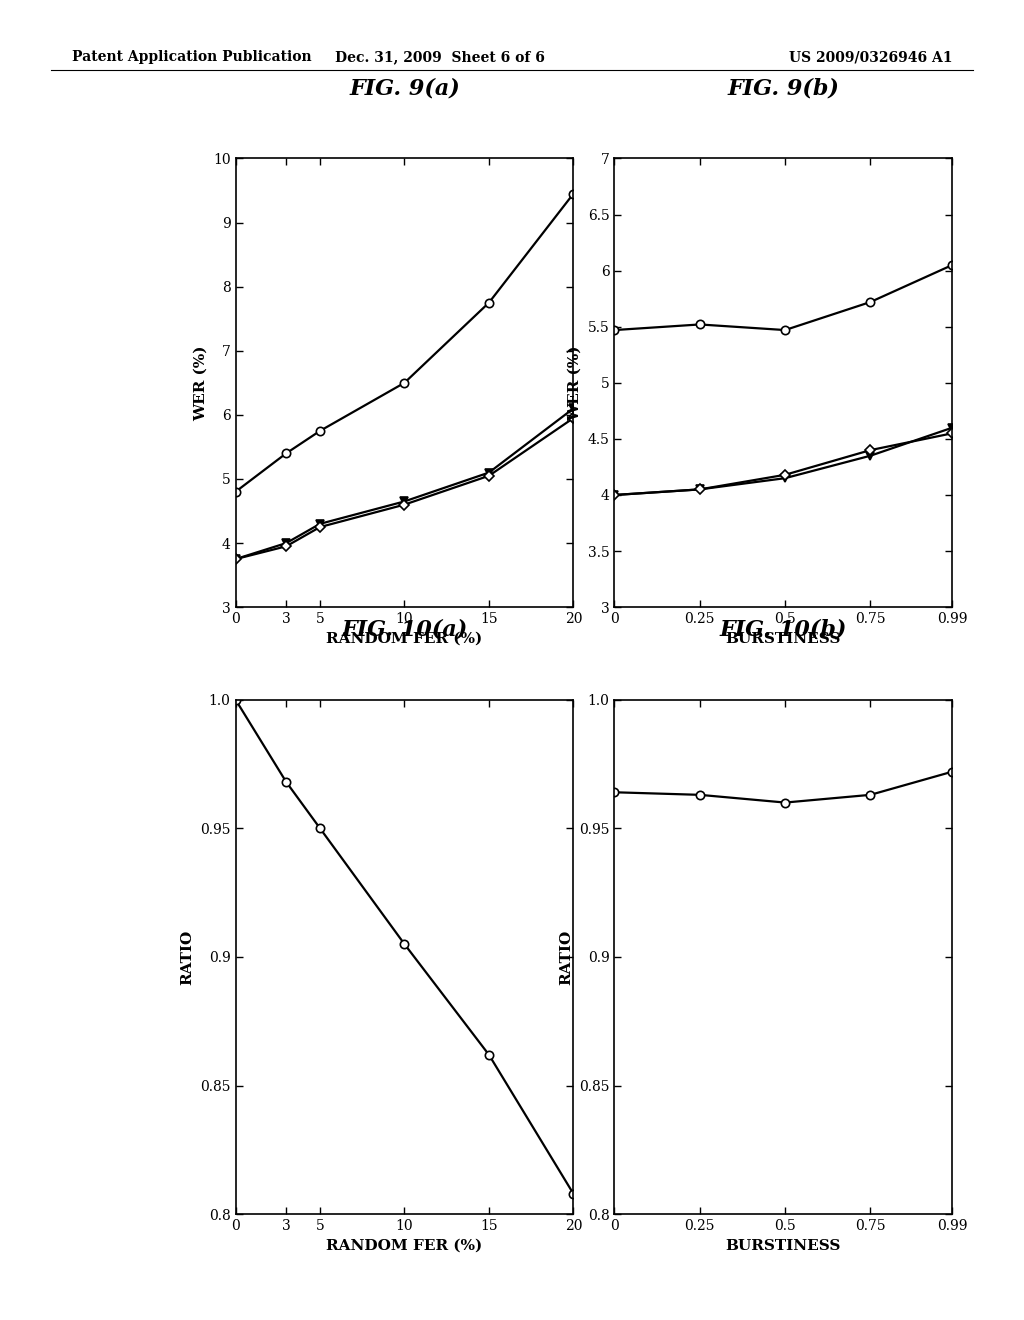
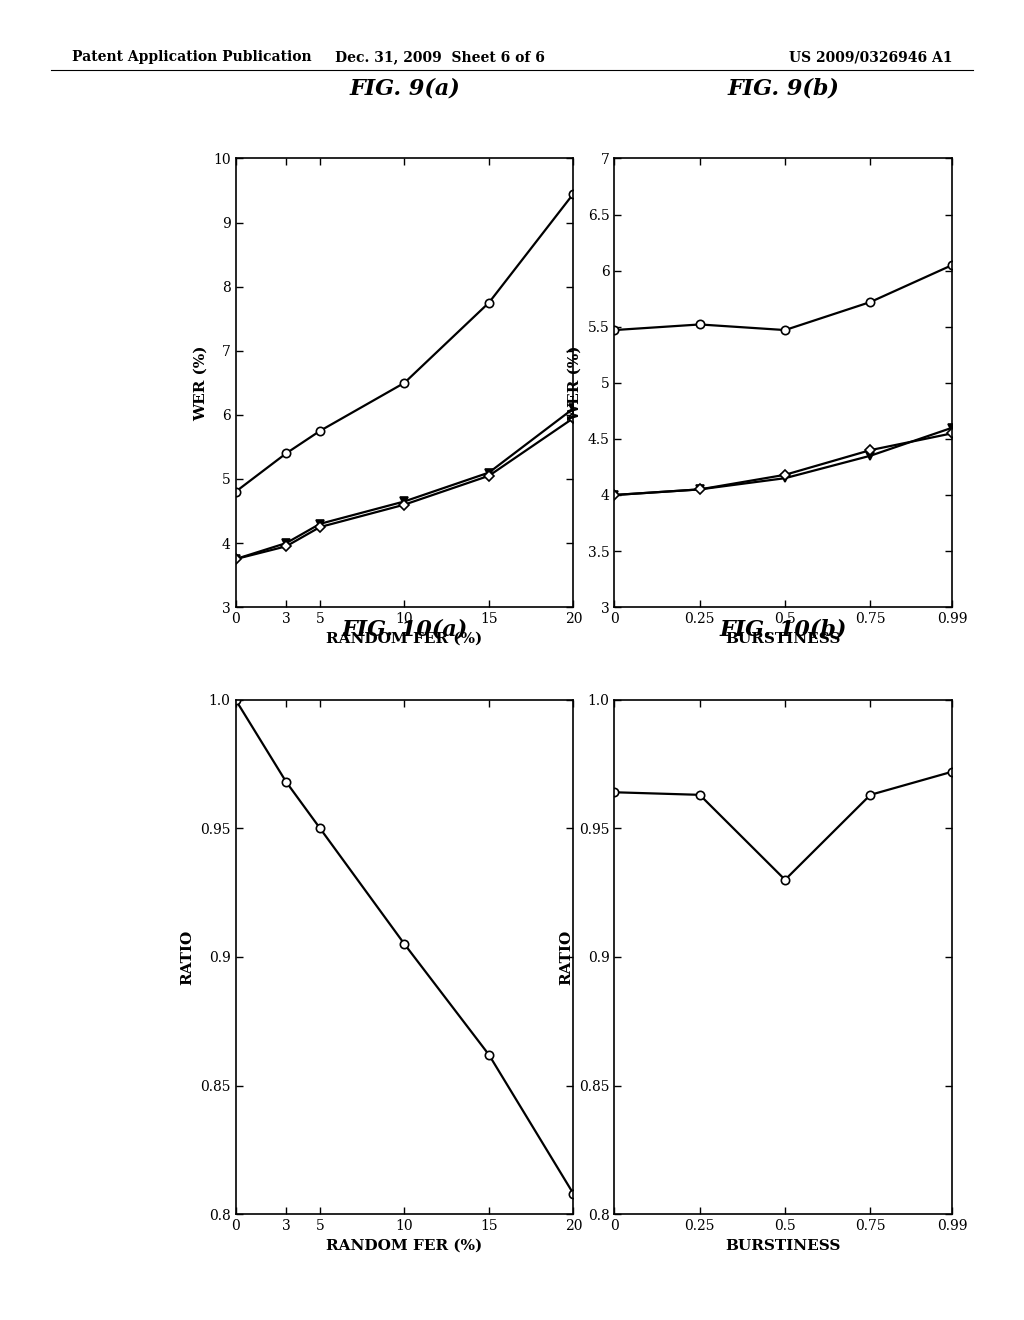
0.5: 0.960 -> 0.930
